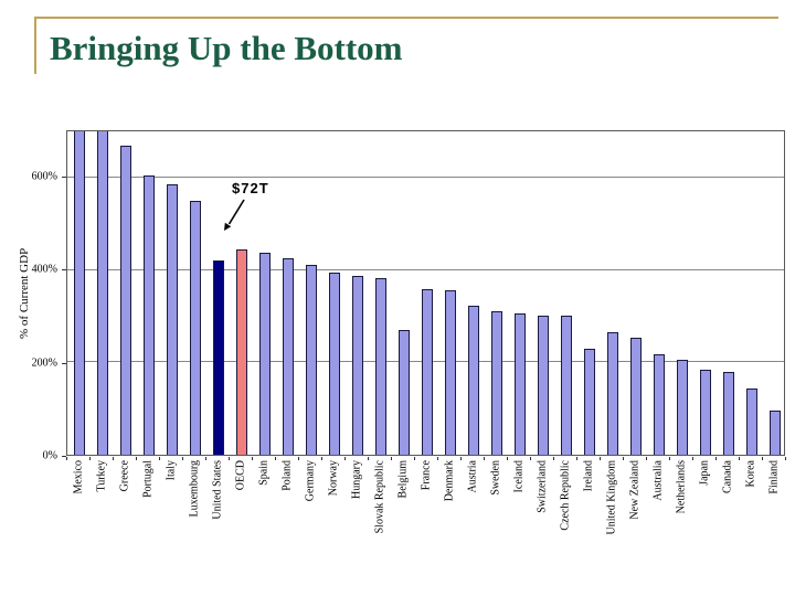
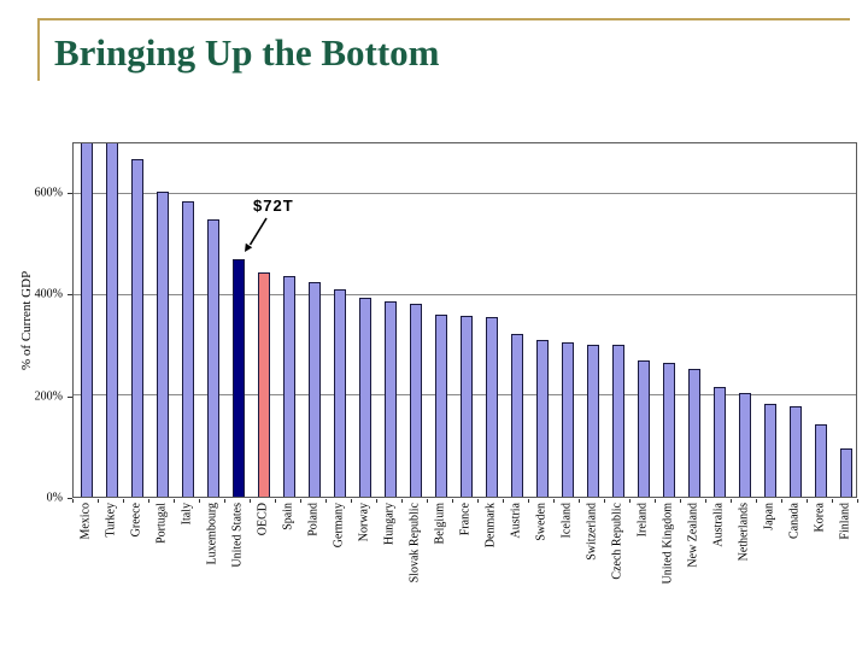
United States: 420% -> 470%
Belgium: 270% -> 360%
Ireland: 230% -> 270%
